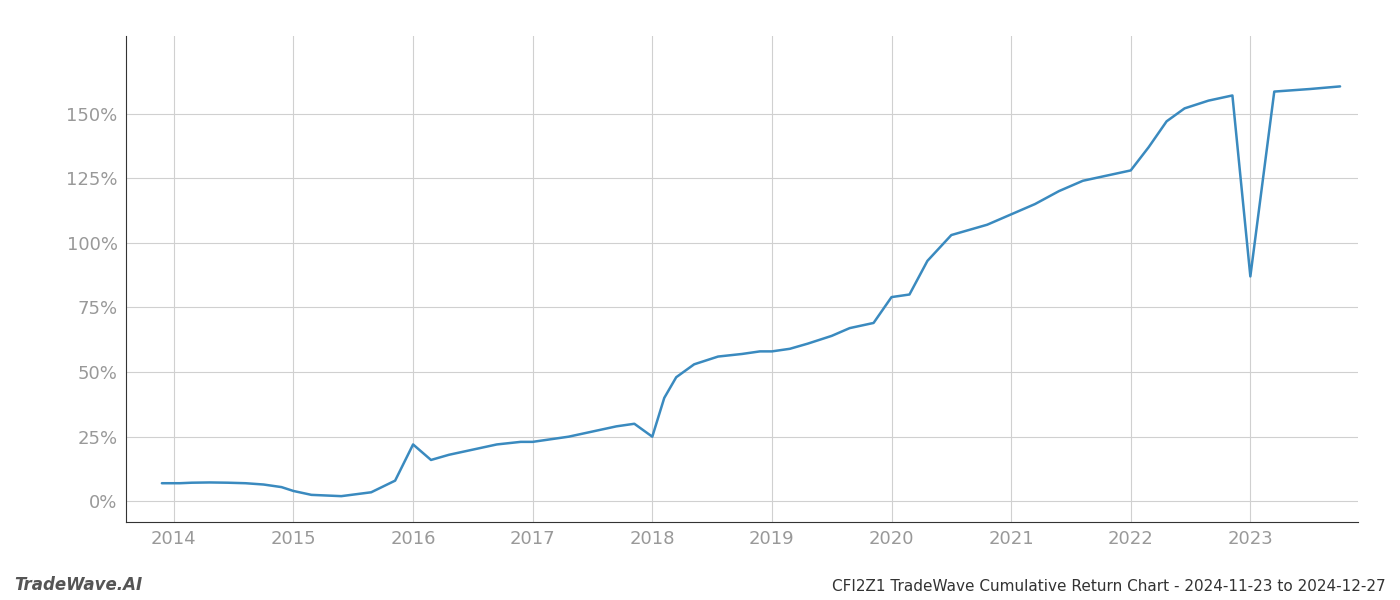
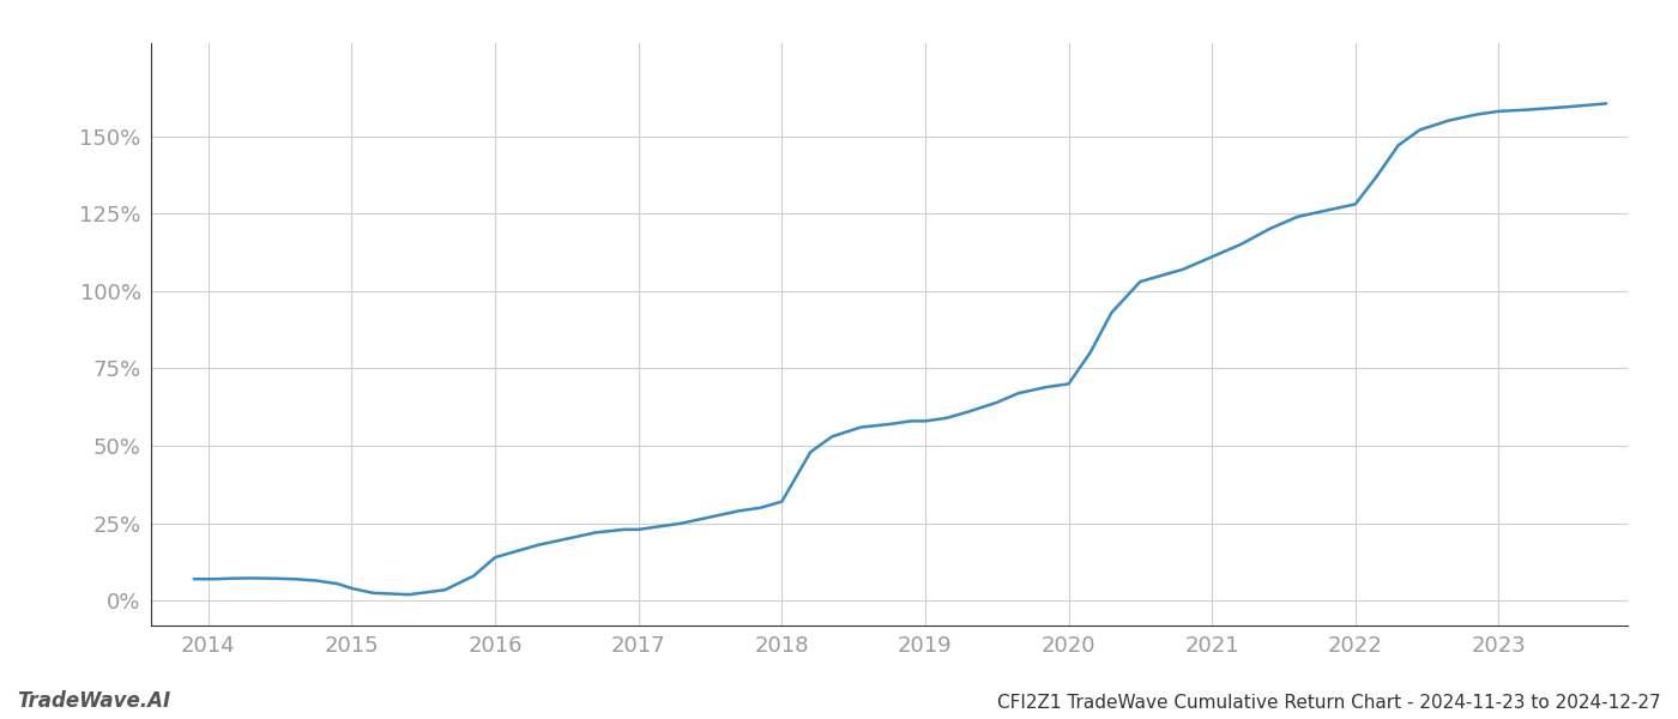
2016: 22.0% -> 14.0%
2018: 25.0% -> 32.0%
2020: 79.0% -> 70.0%
2023: 87.0% -> 158.0%
